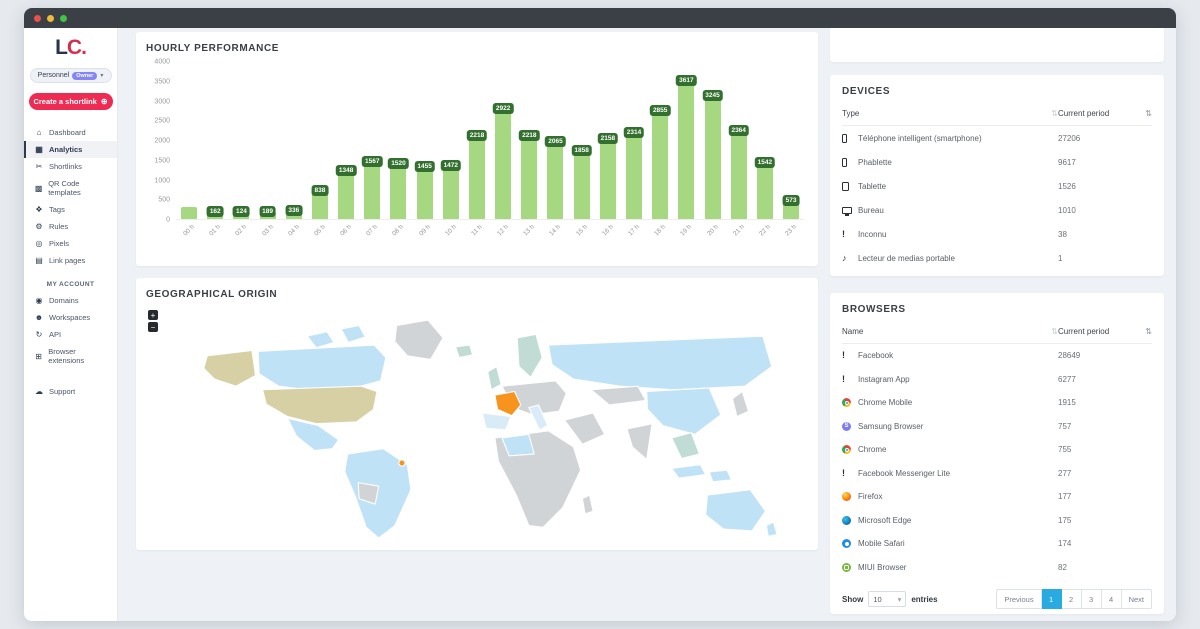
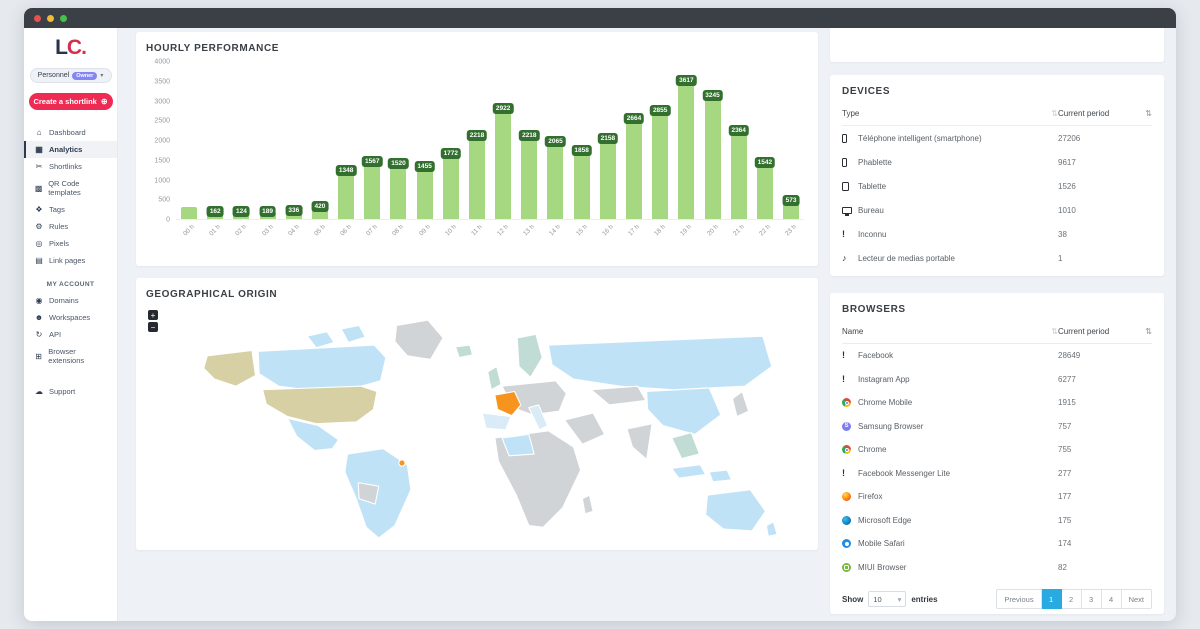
05 h: 838 -> 420
10 h: 1472 -> 1772
17 h: 2314 -> 2664
